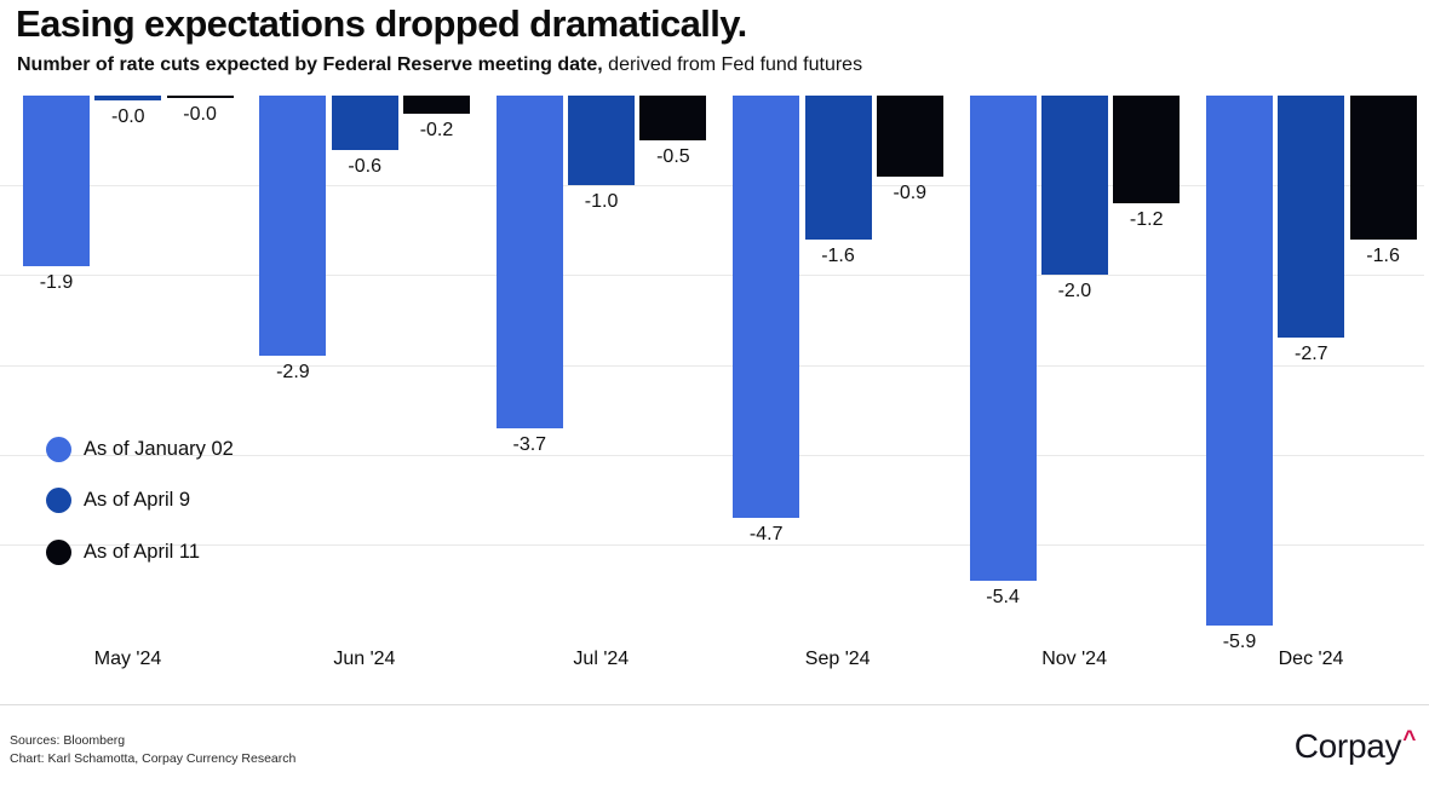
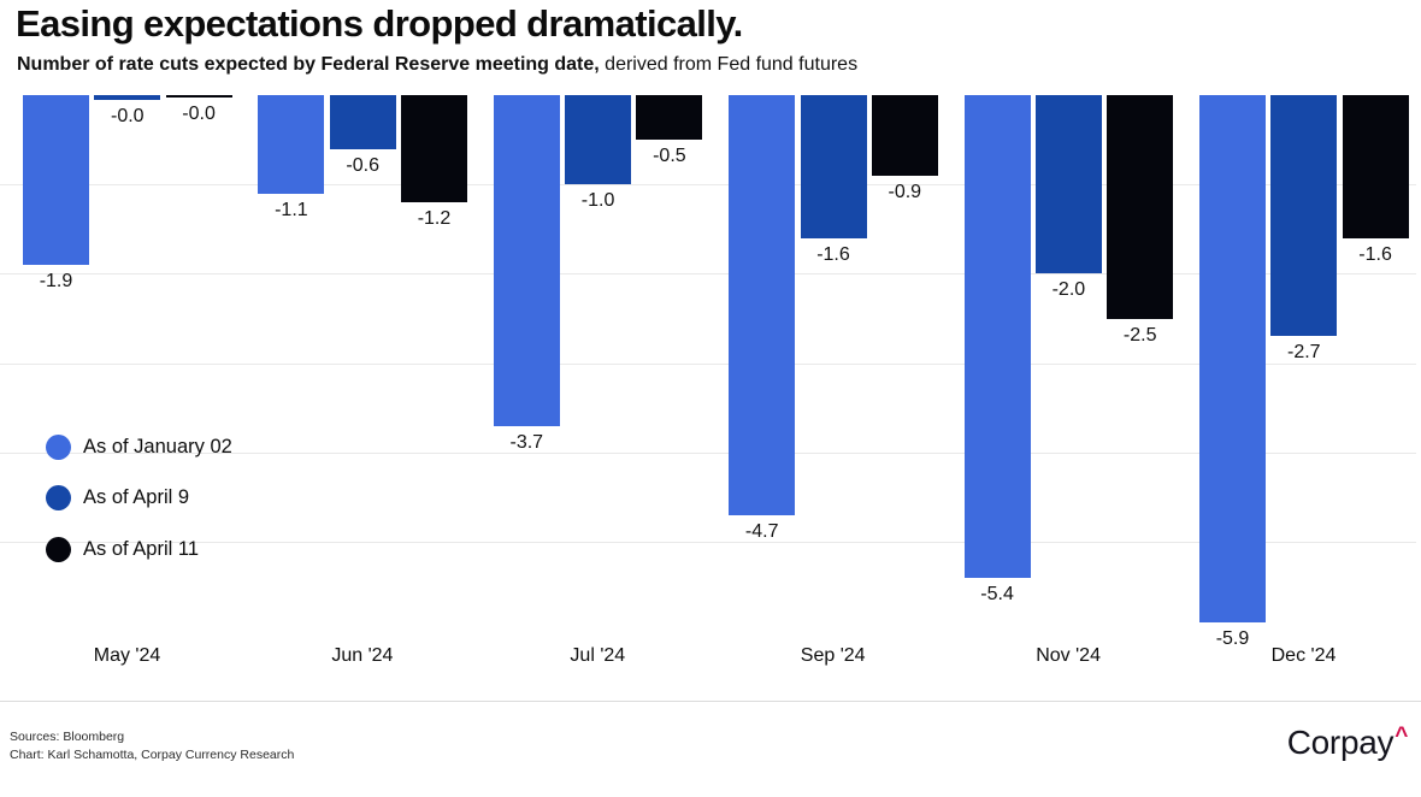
As of January 02/Jun '24: -2.9 -> -1.1
As of April 11/Jun '24: -0.2 -> -1.2
As of April 11/Nov '24: -1.2 -> -2.5
